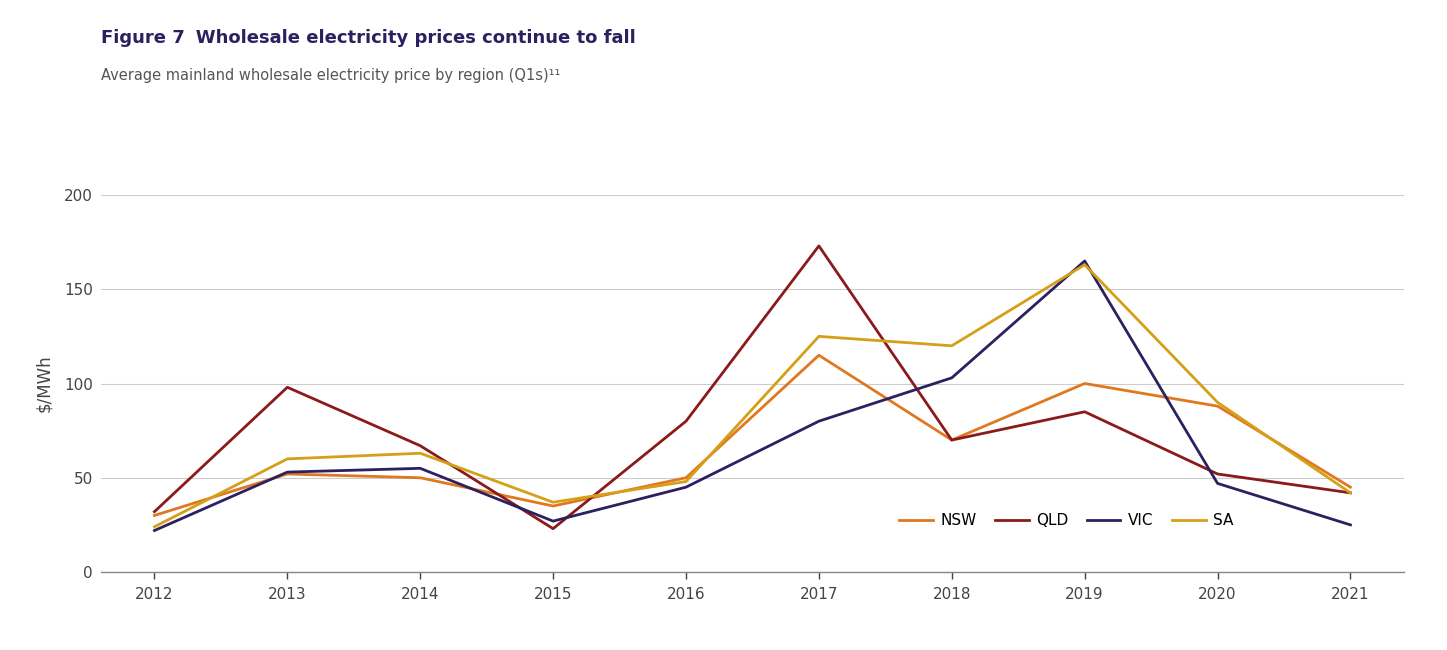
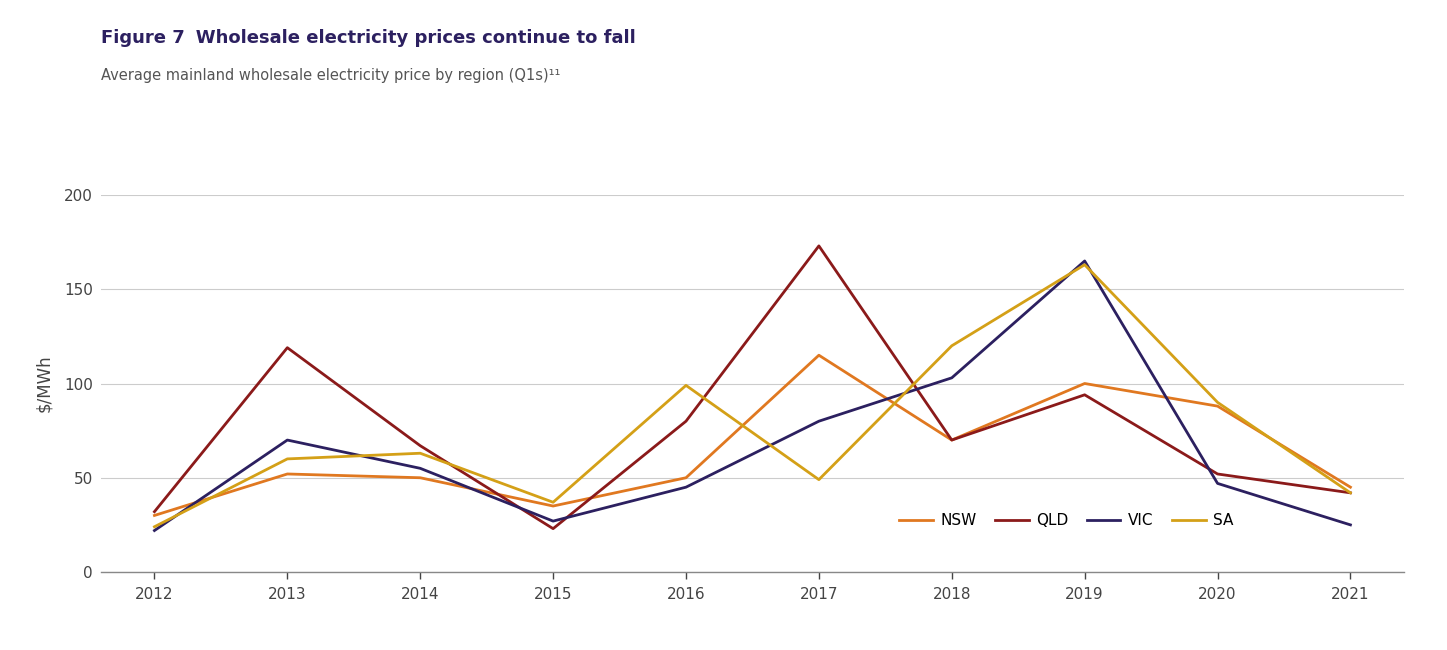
QLD/2013: 98 -> 119
VIC/2013: 53 -> 70
SA/2016: 48 -> 99
SA/2017: 125 -> 49
QLD/2019: 85 -> 94
